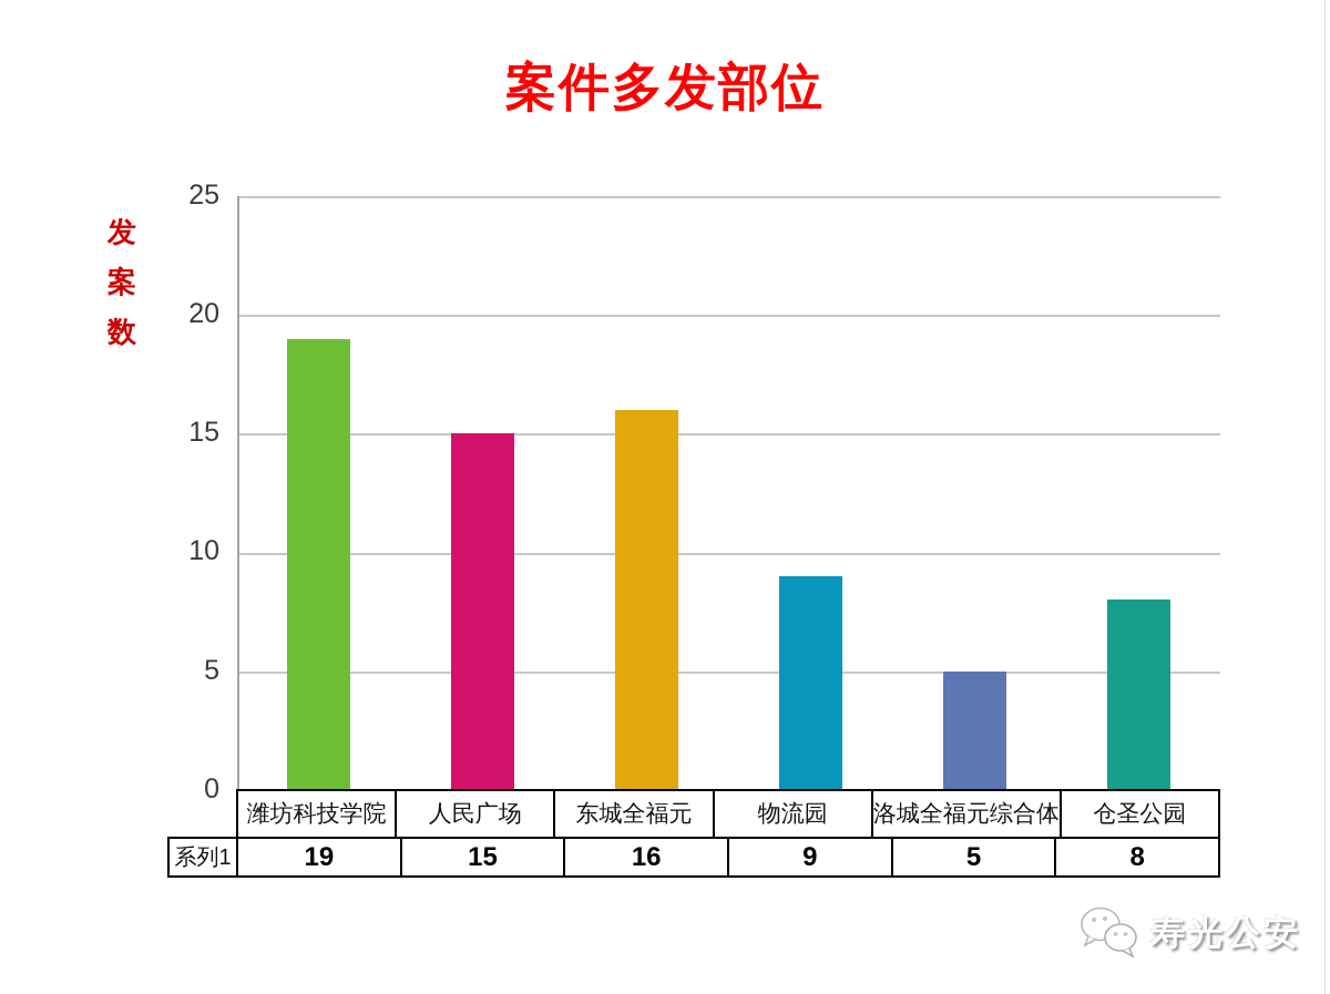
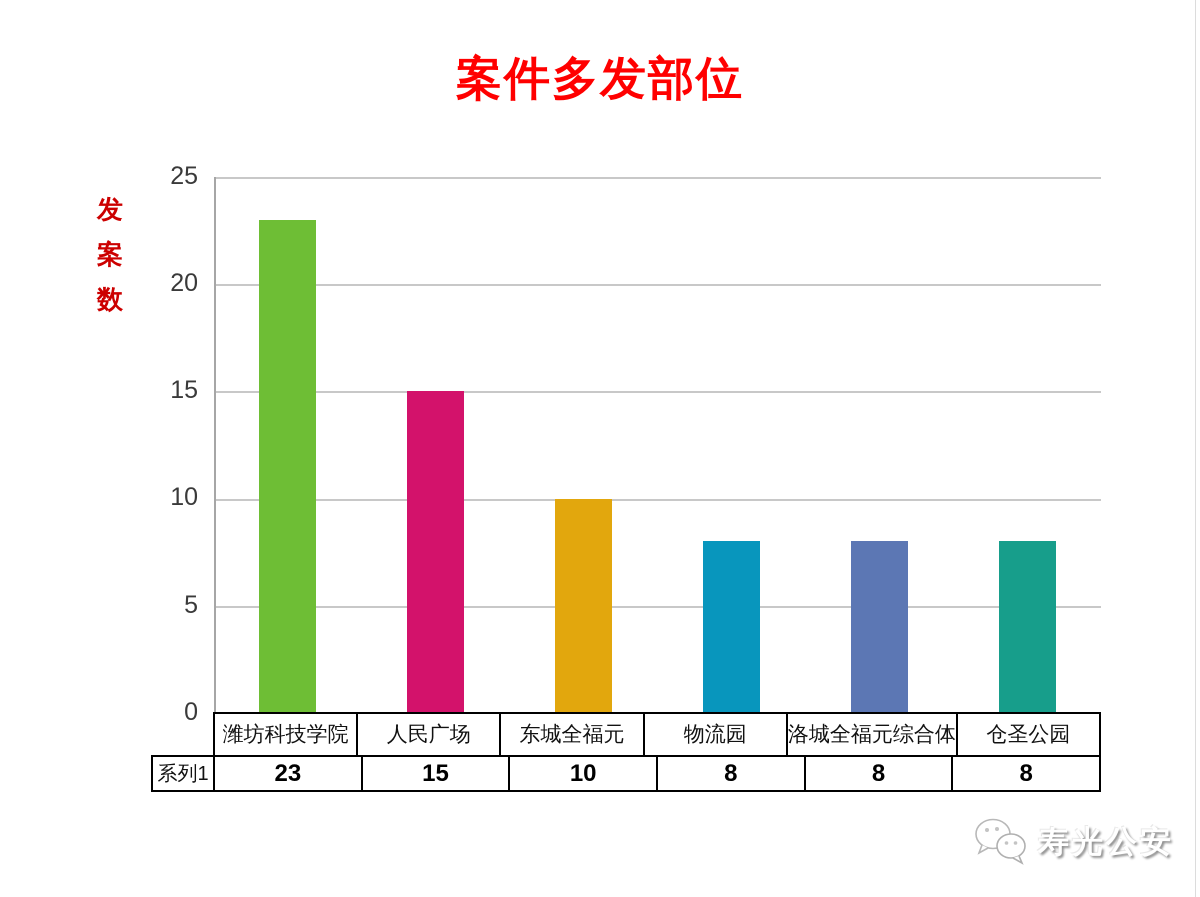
潍坊科技学院: 19 -> 23
东城全福元: 16 -> 10
物流园: 9 -> 8
洛城全福元综合体: 5 -> 8
